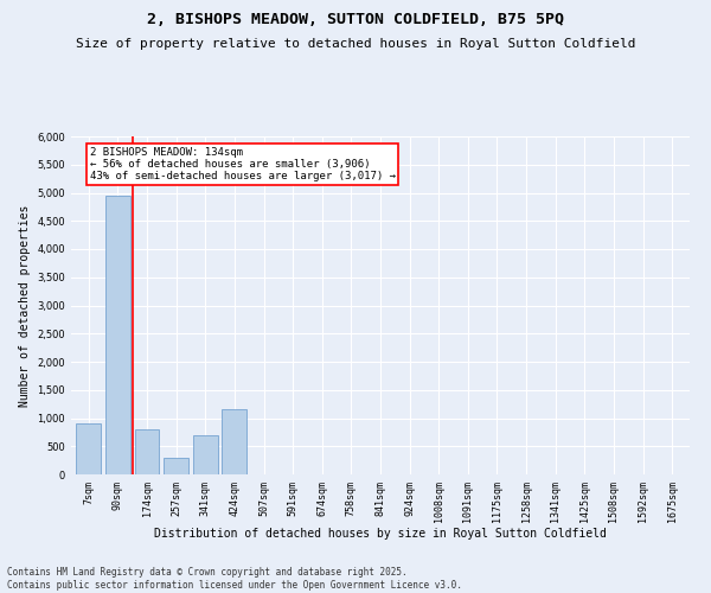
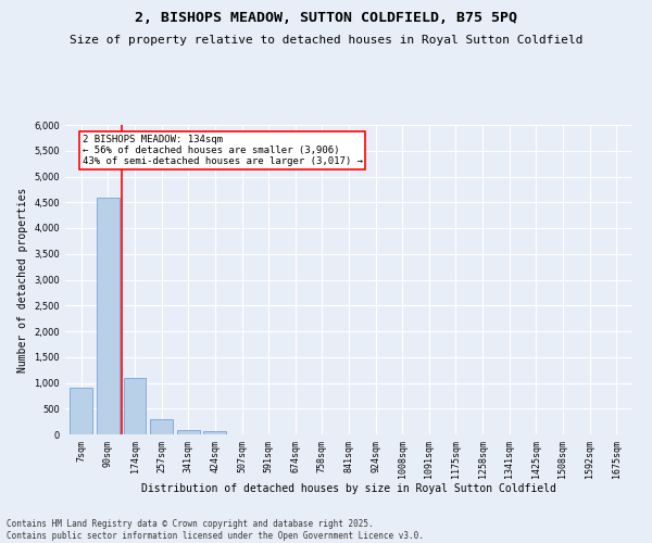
90sqm: 4,950 -> 4,600
174sqm: 800 -> 1,090
341sqm: 700 -> 90
424sqm: 1,150 -> 60
